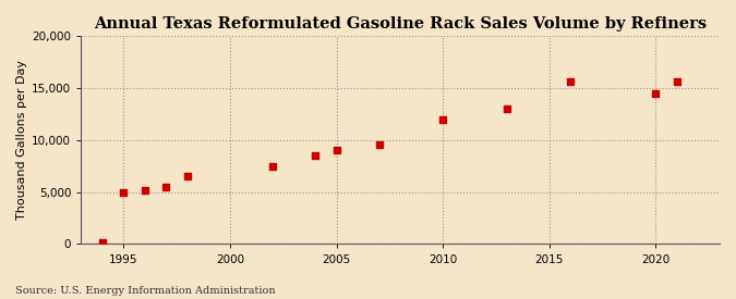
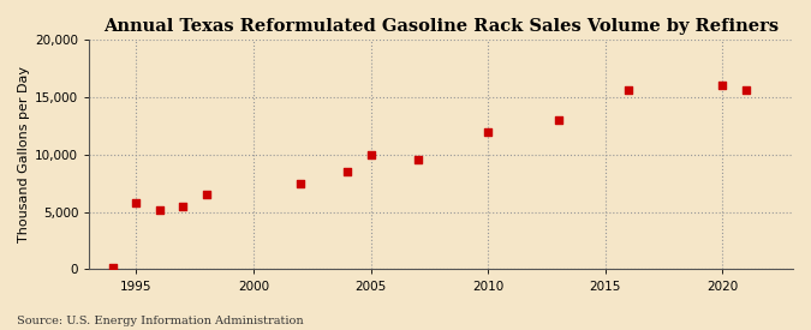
1995: 5,000 -> 5,800
2005: 9,000 -> 10,000
2020: 14,500 -> 16,000
